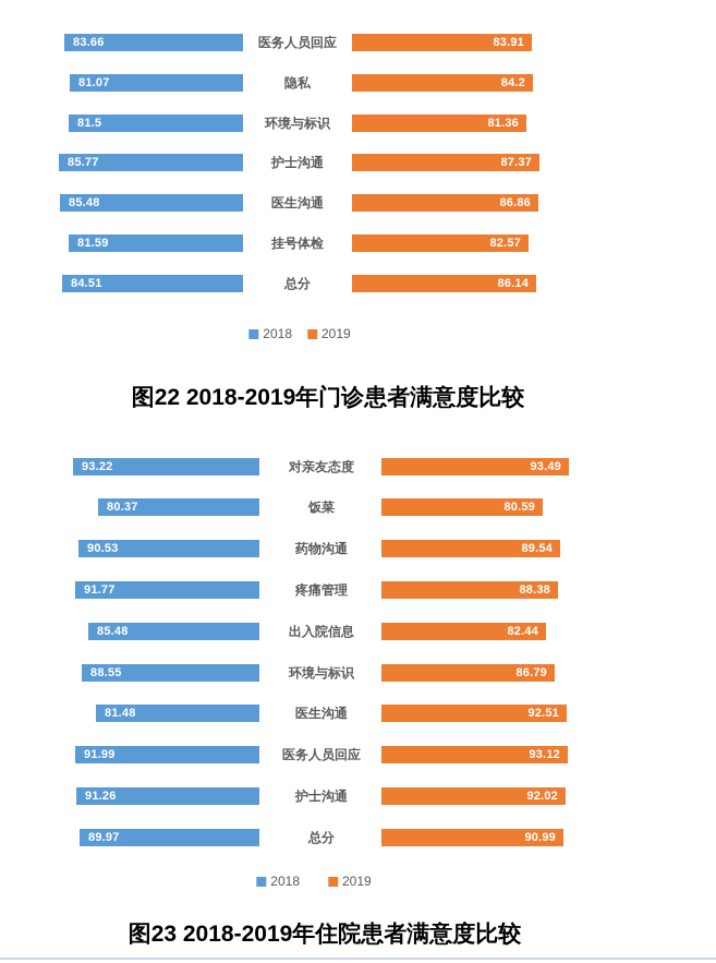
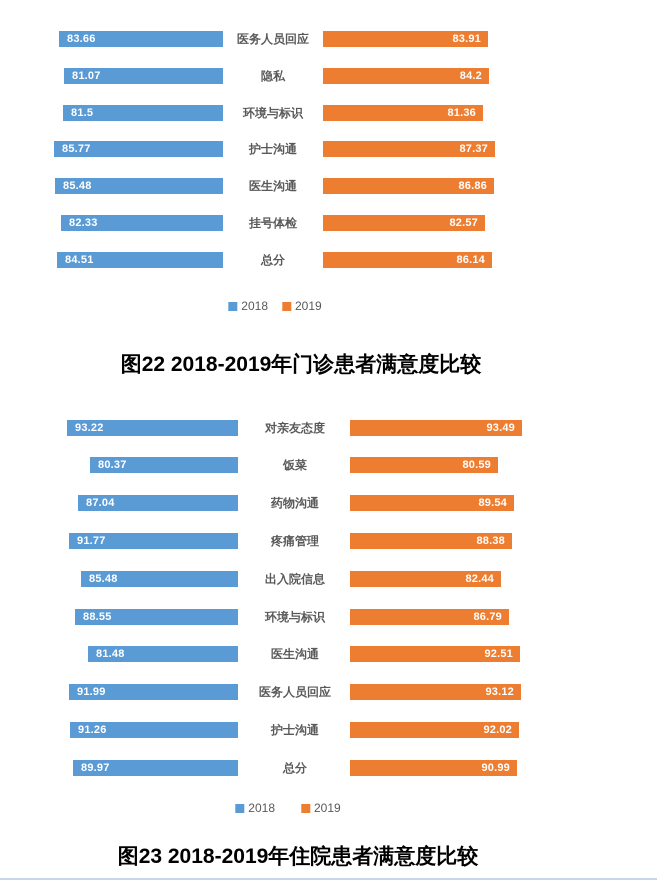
图22 2018-2019年门诊患者满意度比较/2018/挂号体检: 81.59 -> 82.33
图23 2018-2019年住院患者满意度比较/2018/药物沟通: 90.53 -> 87.04
